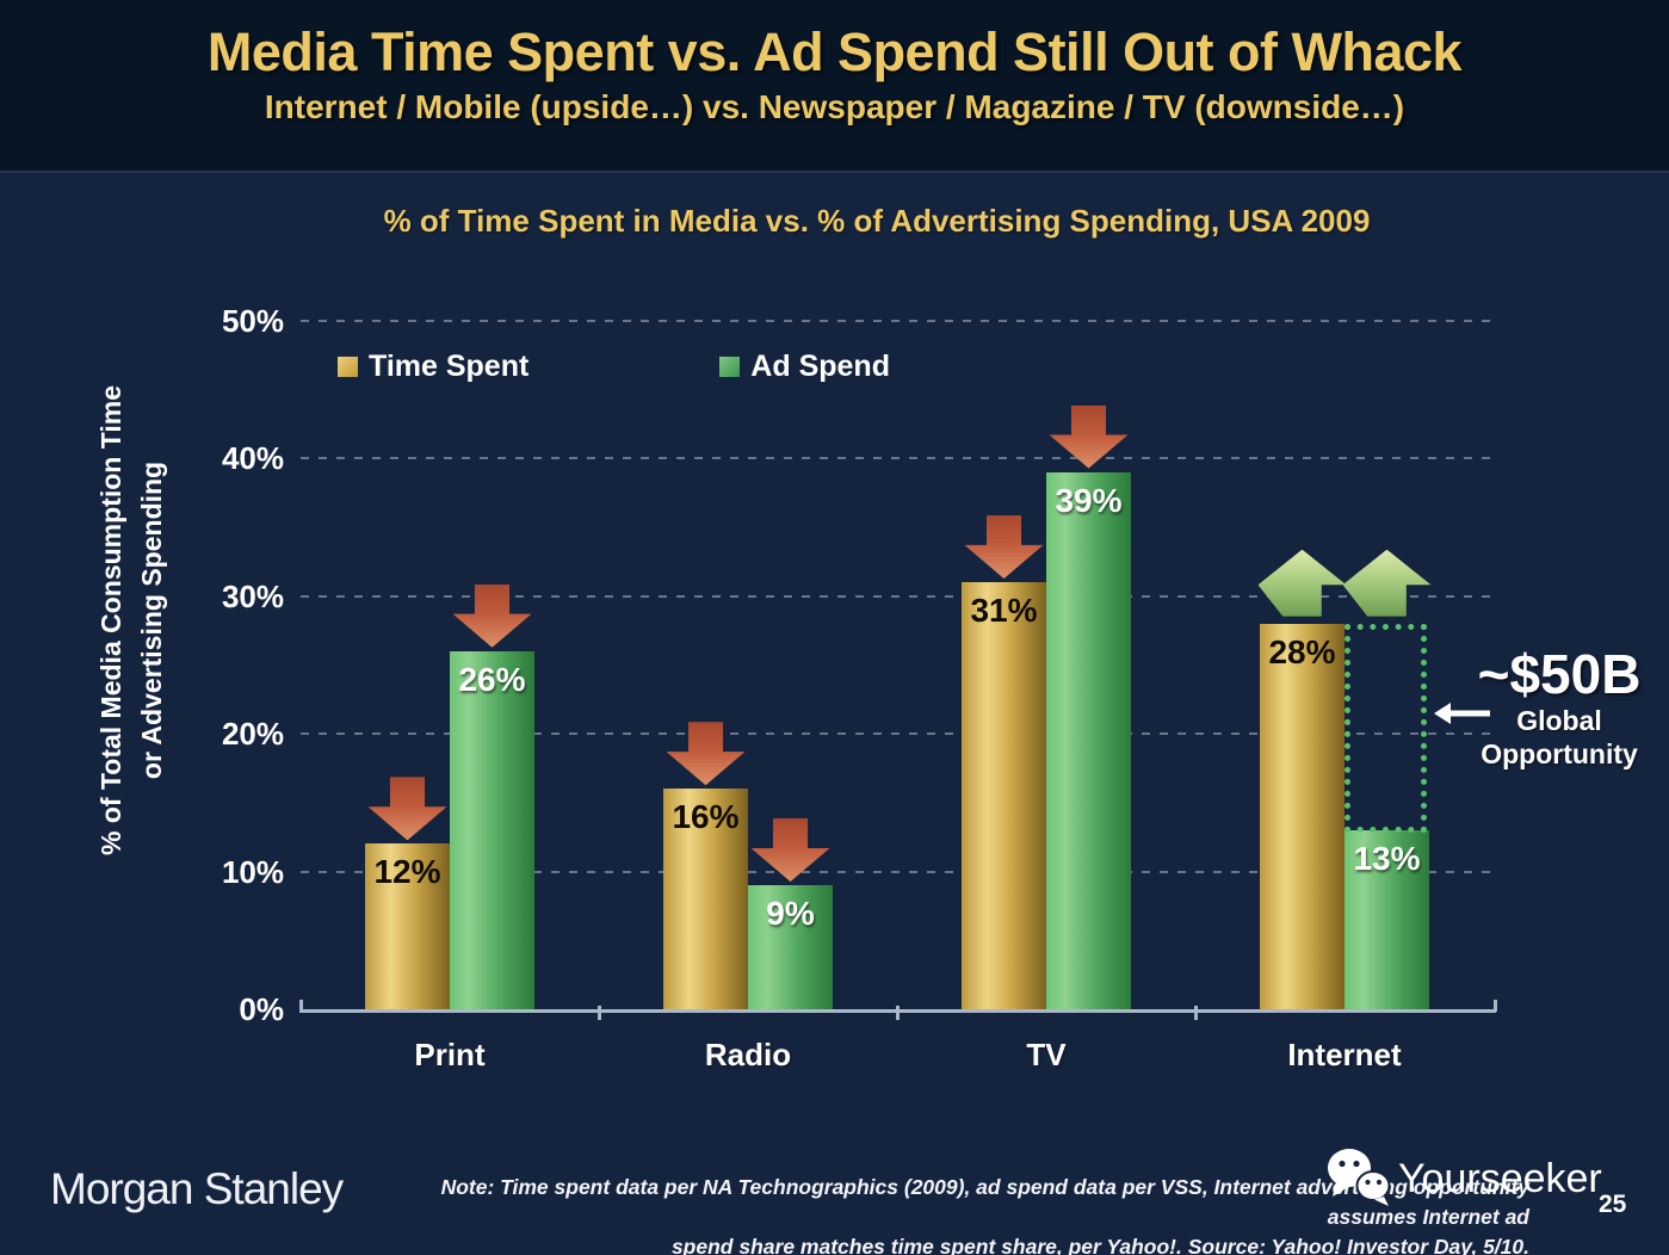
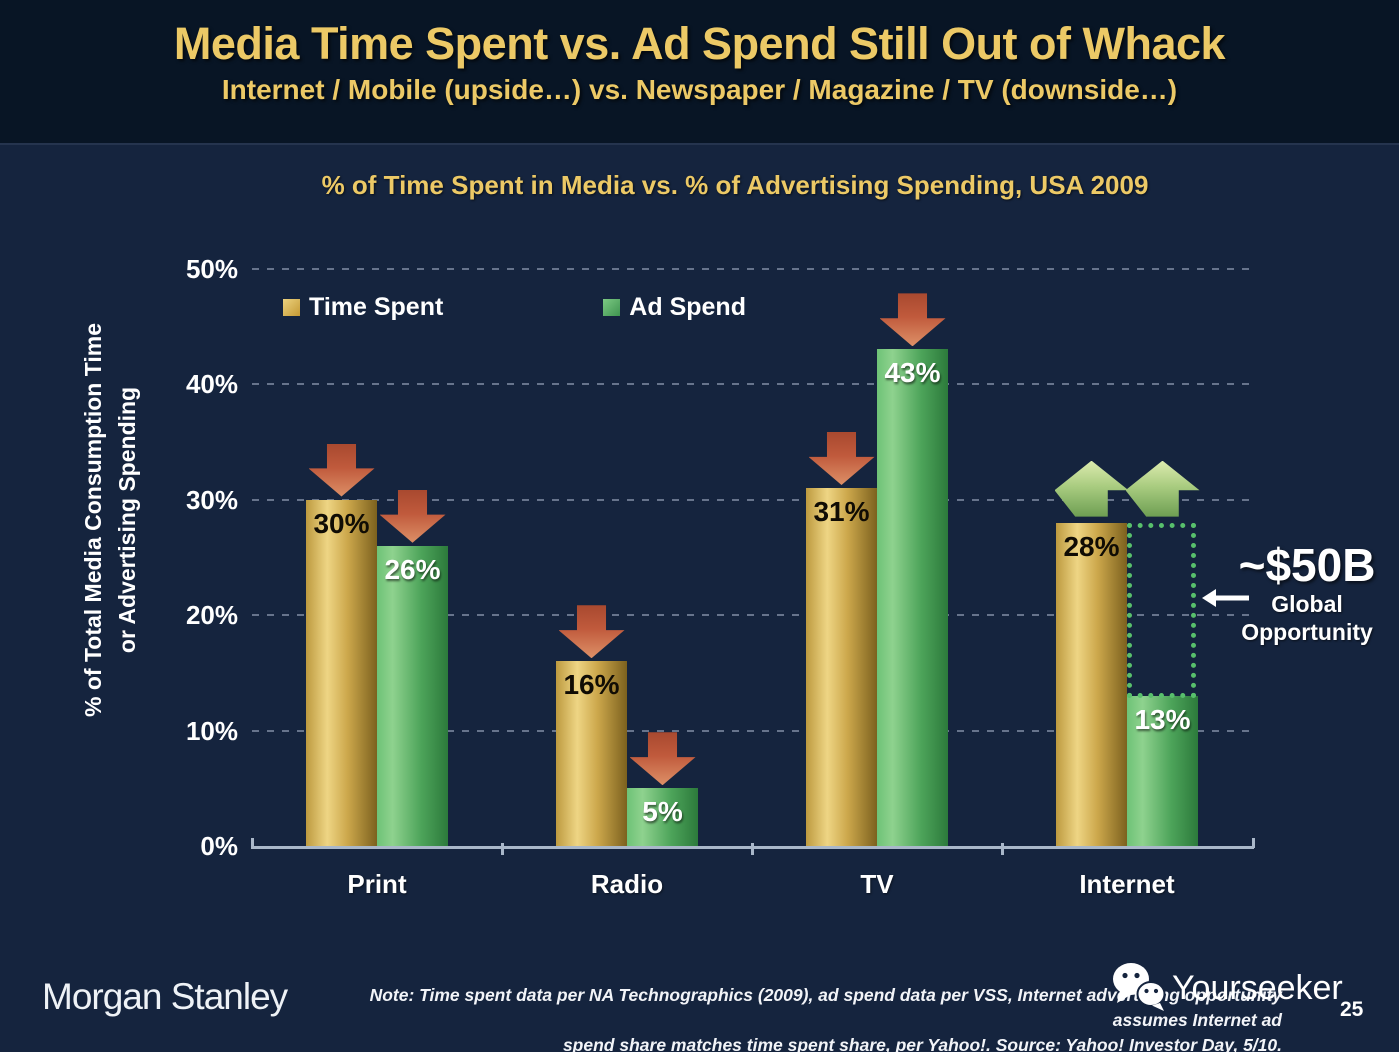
Time Spent/Print: 12% -> 30%
Ad Spend/Radio: 9% -> 5%
Ad Spend/TV: 39% -> 43%
